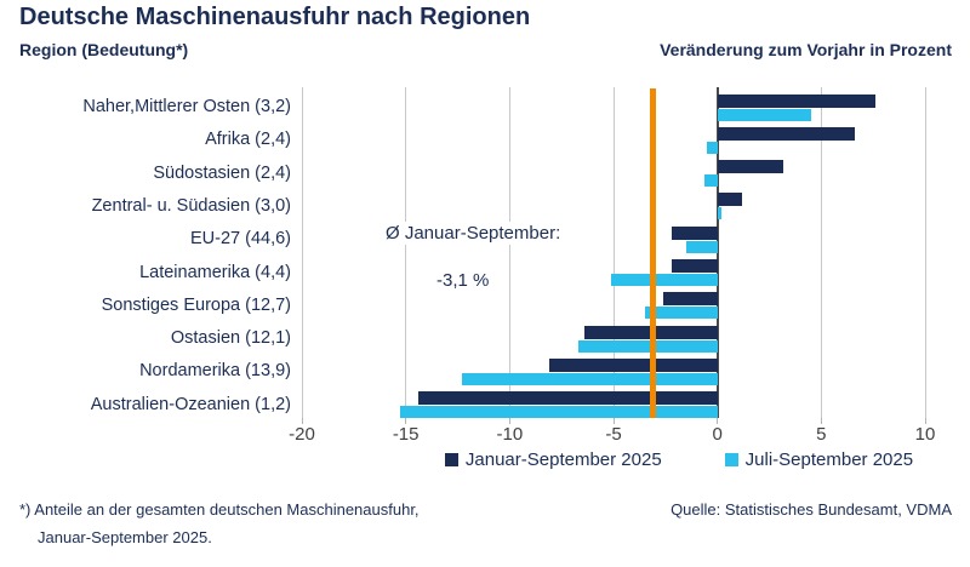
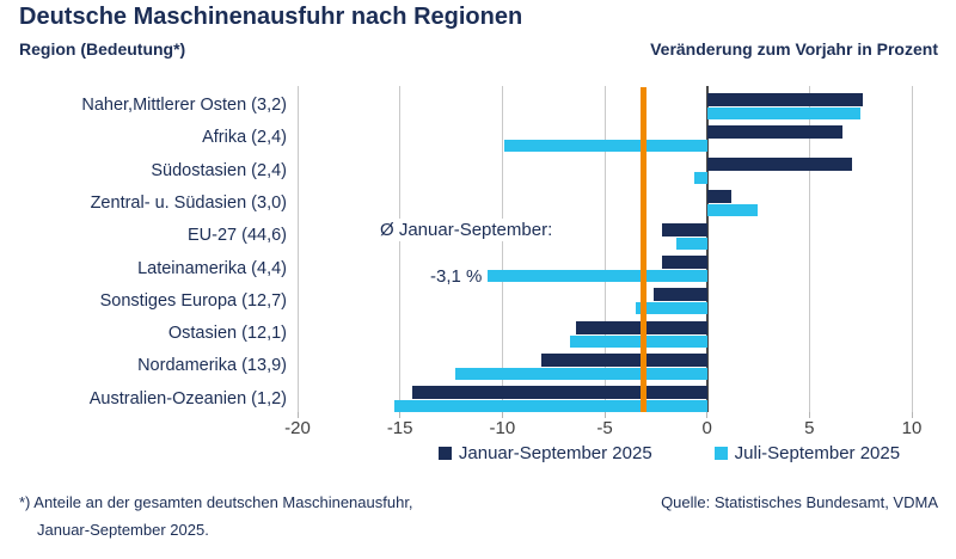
Juli-September 2025/Naher,Mittlerer Osten (3,2): 4.5 -> 7.5
Juli-September 2025/Afrika (2,4): -0.5 -> -9.9
Januar-September 2025/Südostasien (2,4): 3.2 -> 7.1
Juli-September 2025/Zentral- u. Südasien (3,0): 0.2 -> 2.5
Juli-September 2025/Lateinamerika (4,4): -5.1 -> -11.3
